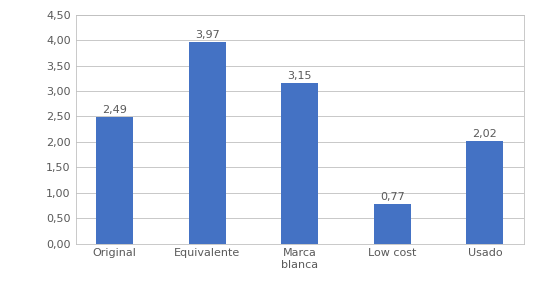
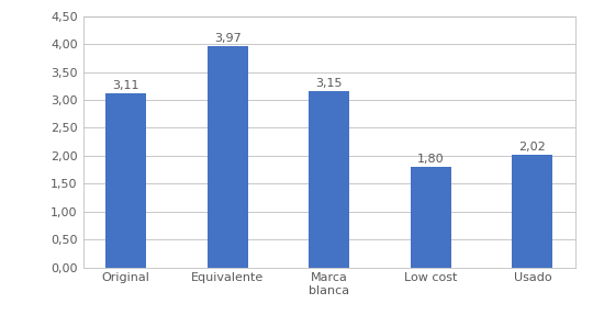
Original: 2,49 -> 3,11
Low cost: 0,77 -> 1,80
